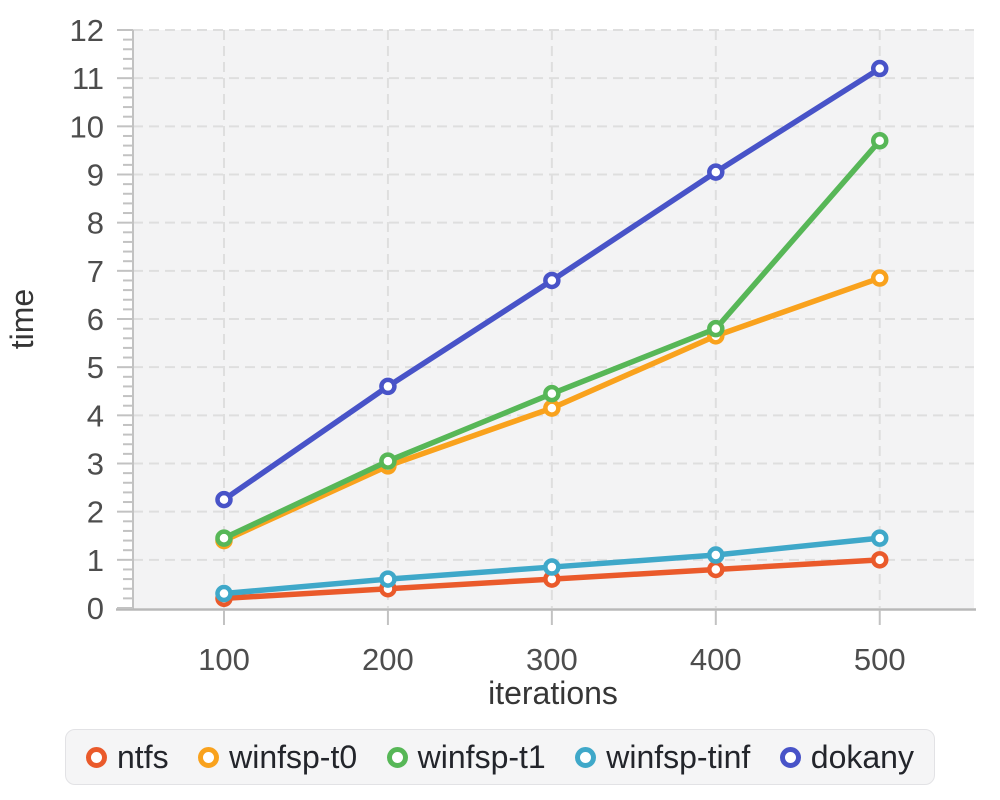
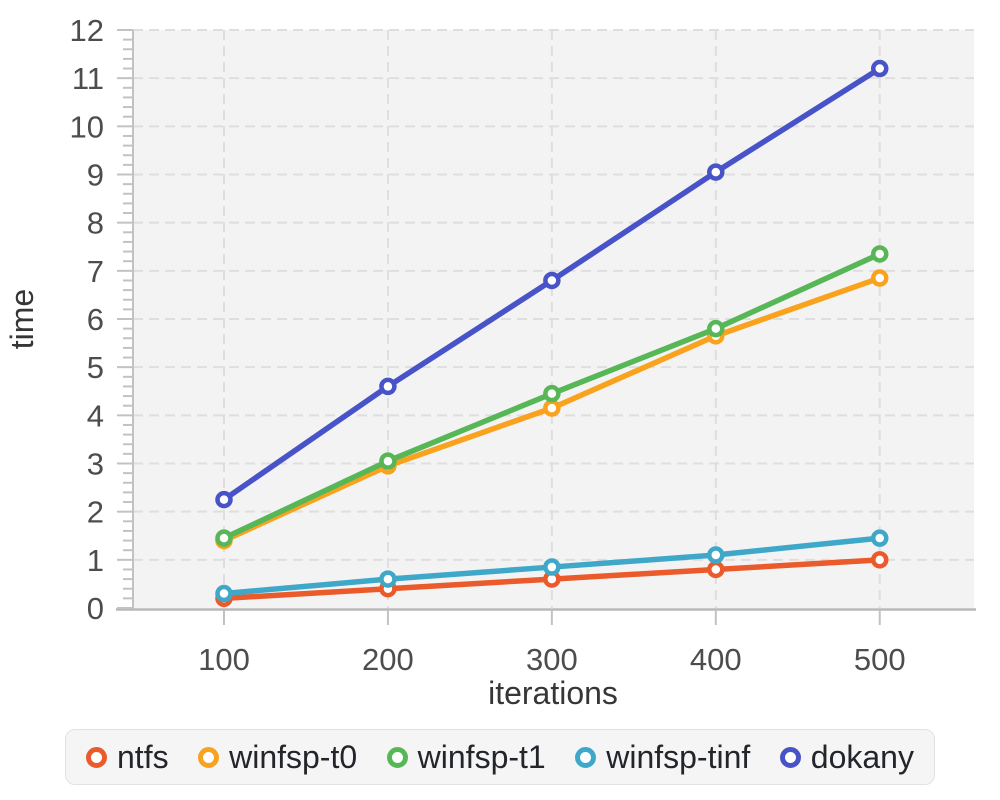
winfsp-t1/500: 9.7 -> 7.3
